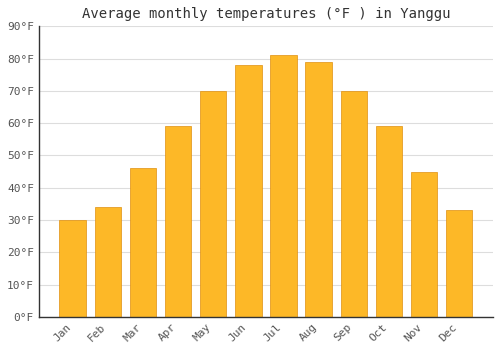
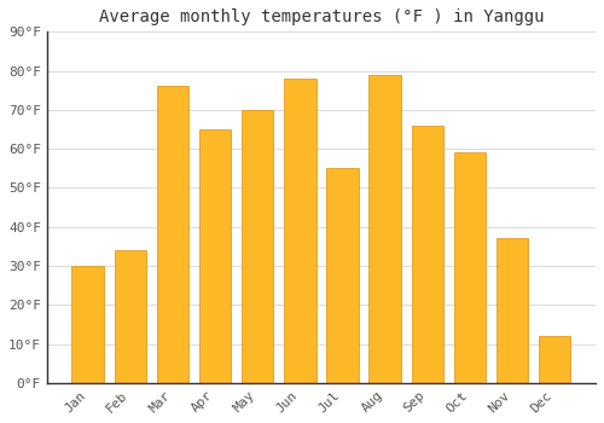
Mar: 46°F -> 76°F
Apr: 59°F -> 65°F
Jul: 81°F -> 55°F
Sep: 70°F -> 66°F
Nov: 45°F -> 37°F
Dec: 33°F -> 12°F
